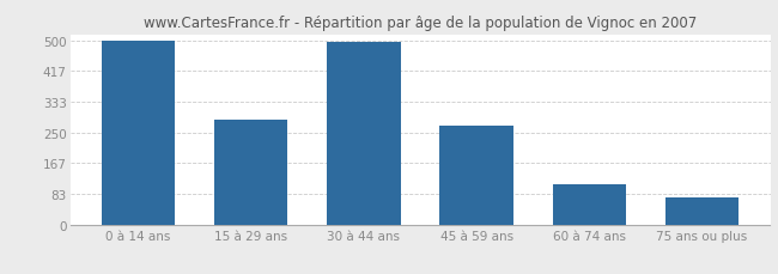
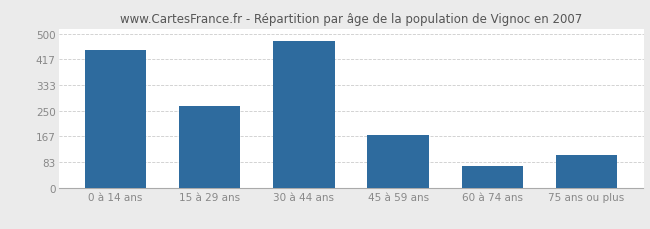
0 à 14 ans: 497 -> 445
15 à 29 ans: 285 -> 265
30 à 44 ans: 495 -> 475
45 à 59 ans: 268 -> 170
60 à 74 ans: 108 -> 70
75 ans ou plus: 73 -> 105
